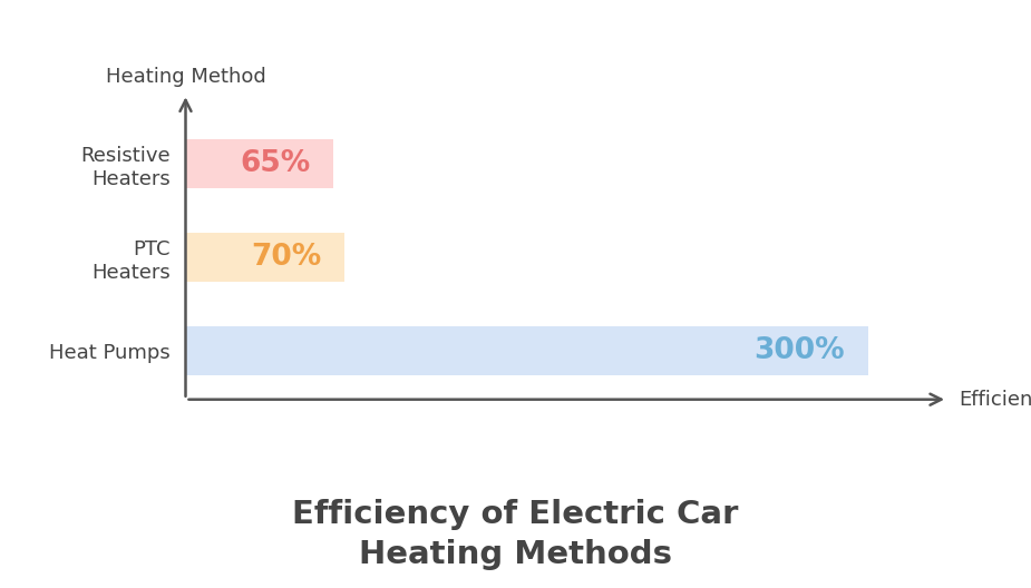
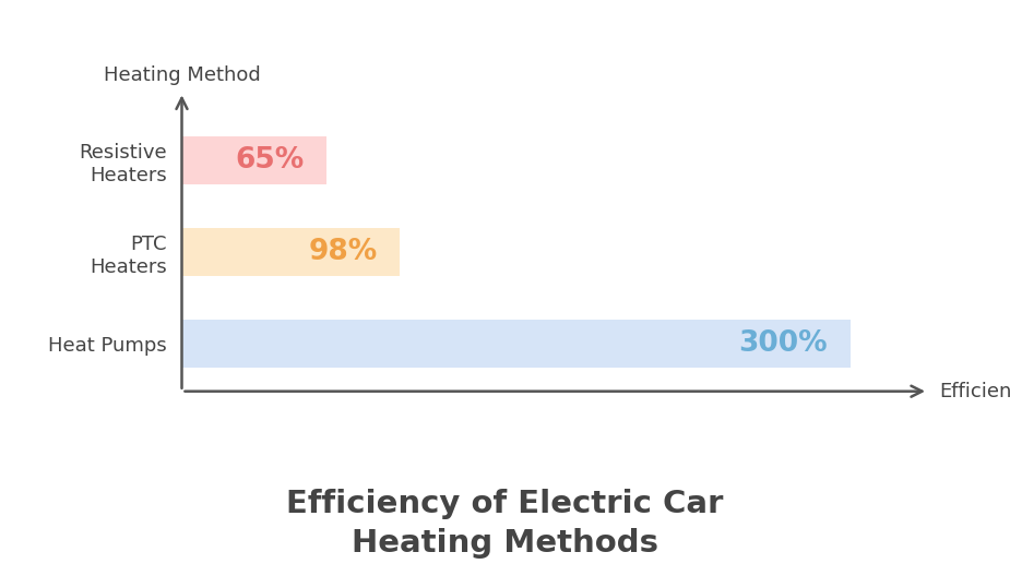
PTC Heaters: 70% -> 98%
